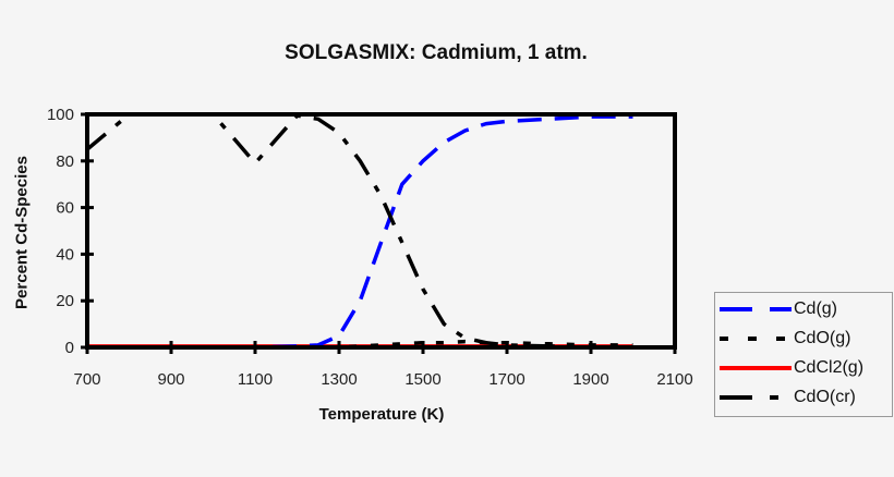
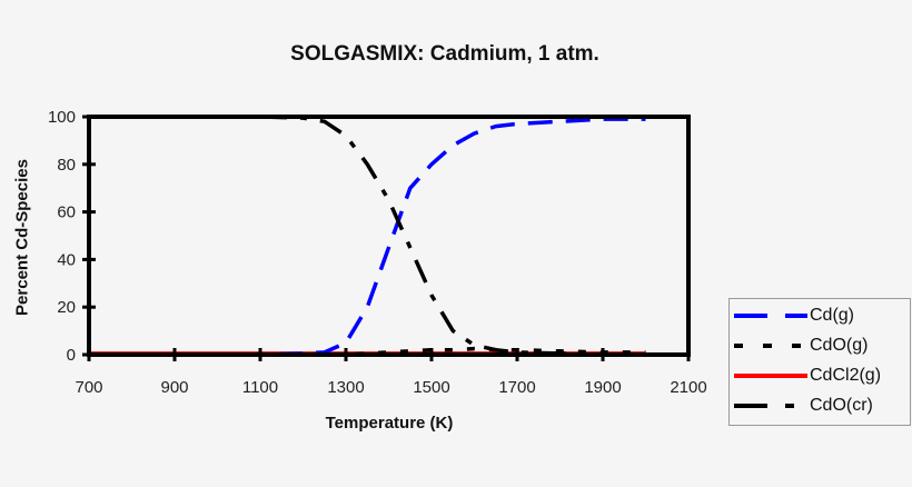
CdO(cr)/700: 85 -> 100
CdO(cr)/1100: 79 -> 100
